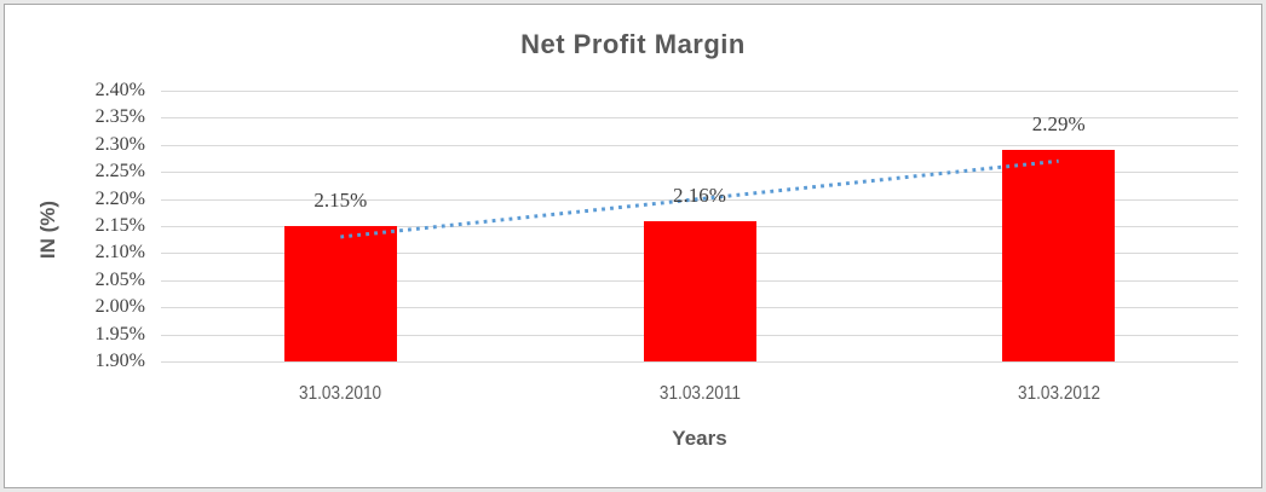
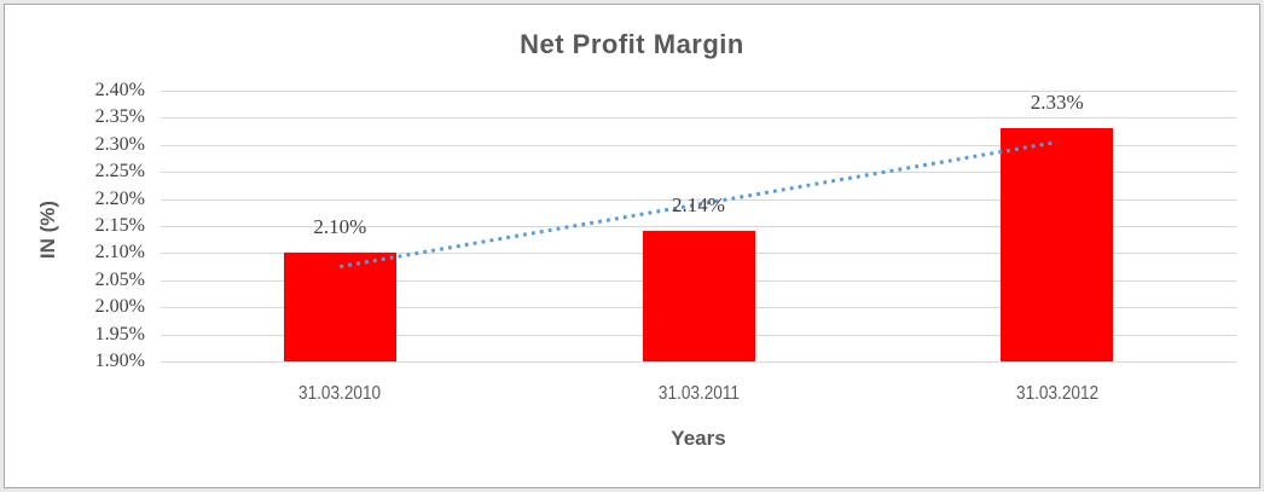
31.03.2010: 2.15% -> 2.10%
31.03.2011: 2.16% -> 2.14%
31.03.2012: 2.29% -> 2.33%
